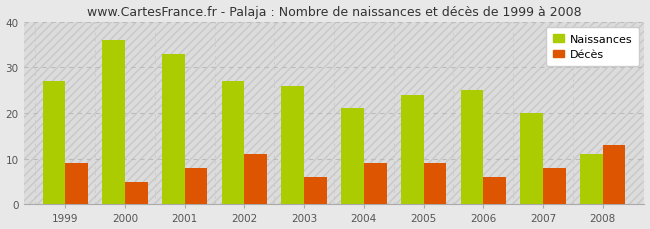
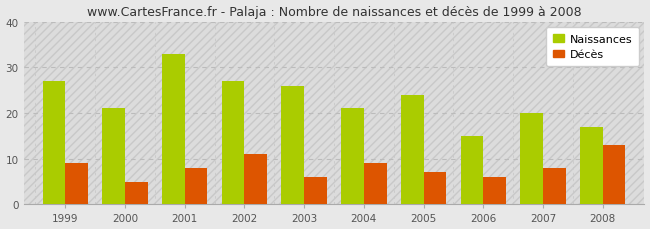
Naissances/2000: 36 -> 21
Décès/2005: 9 -> 7
Naissances/2006: 25 -> 15
Naissances/2008: 11 -> 17
